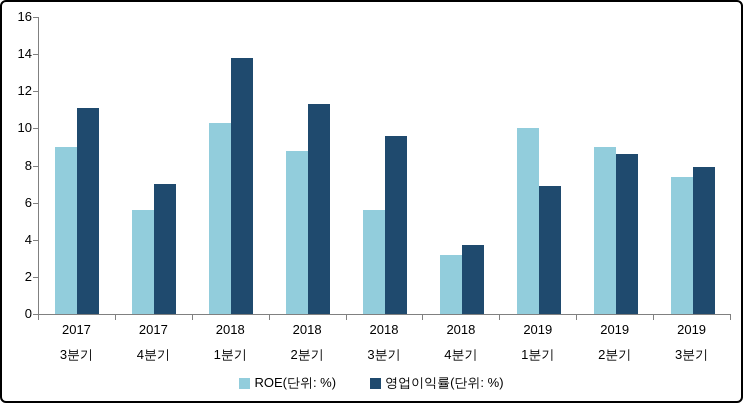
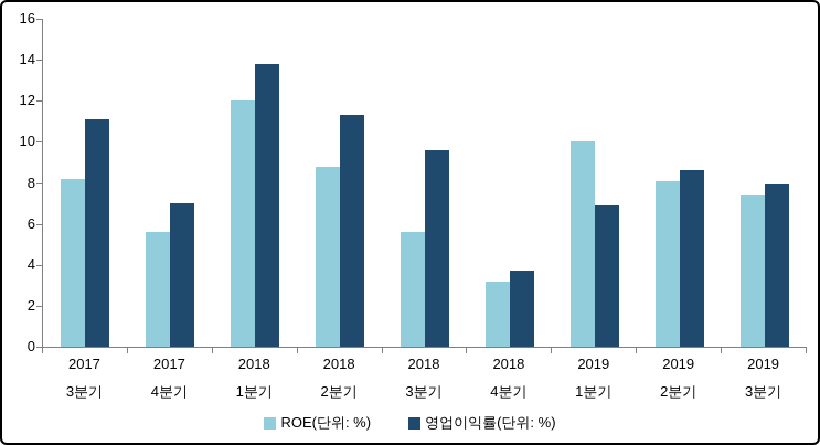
ROE(단위: %)/2017 3분기: 9.0 -> 8.2
ROE(단위: %)/2018 1분기: 10.3 -> 12.0
ROE(단위: %)/2019 2분기: 9.0 -> 8.1
